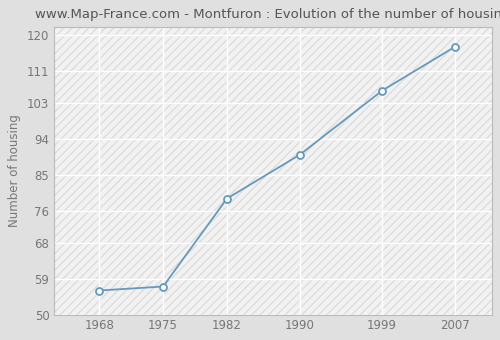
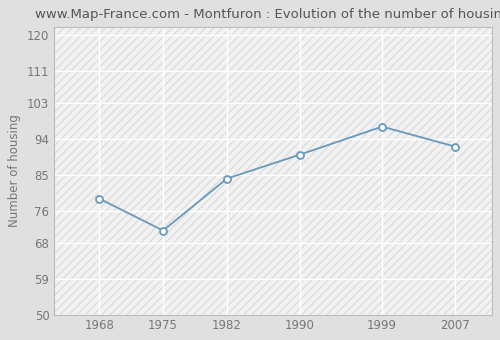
1968: 56 -> 79
1975: 57 -> 71
1982: 79 -> 84
1999: 106 -> 97
2007: 117 -> 92
